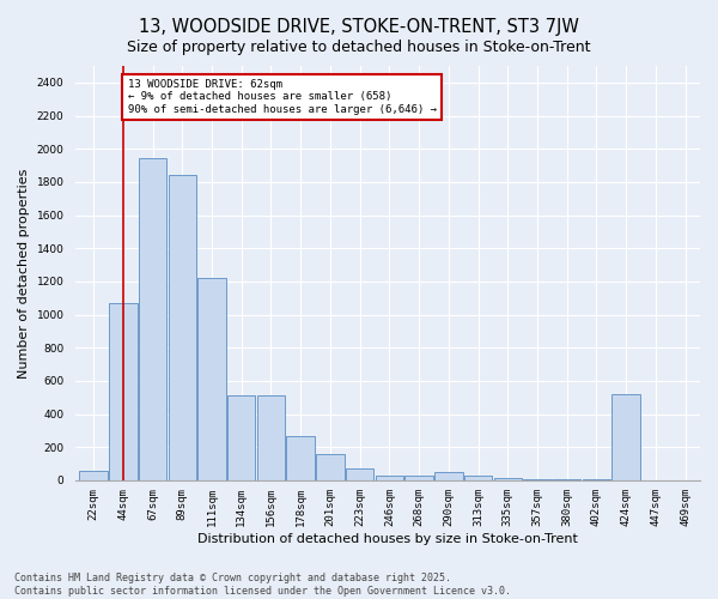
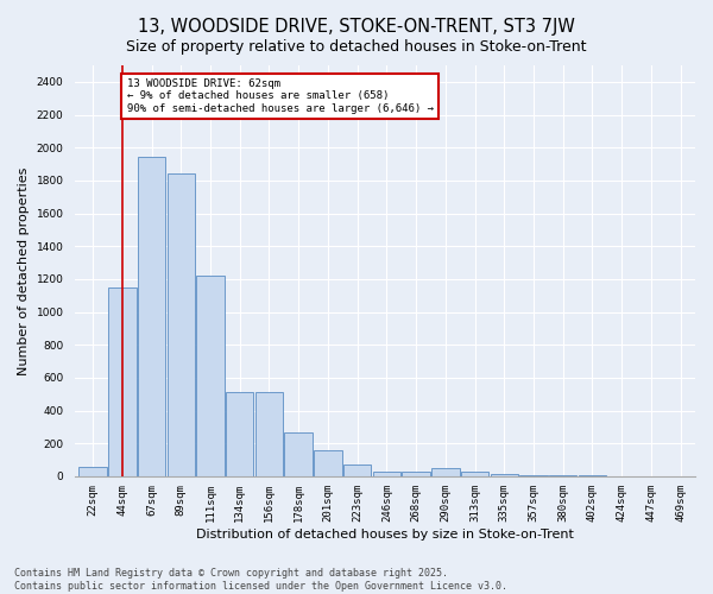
44sqm: 1070 -> 1150
424sqm: 520 -> 0
